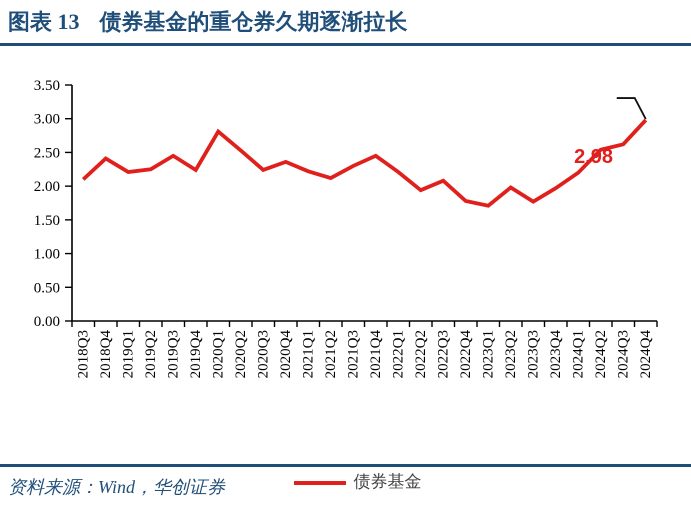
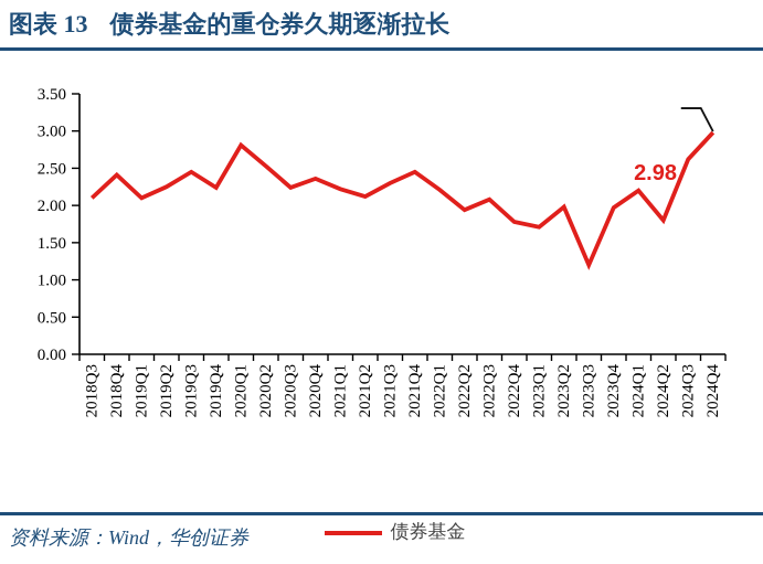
2019Q1: 2.2 -> 2.1
2023Q3: 1.8 -> 1.2
2024Q2: 2.5 -> 1.8
